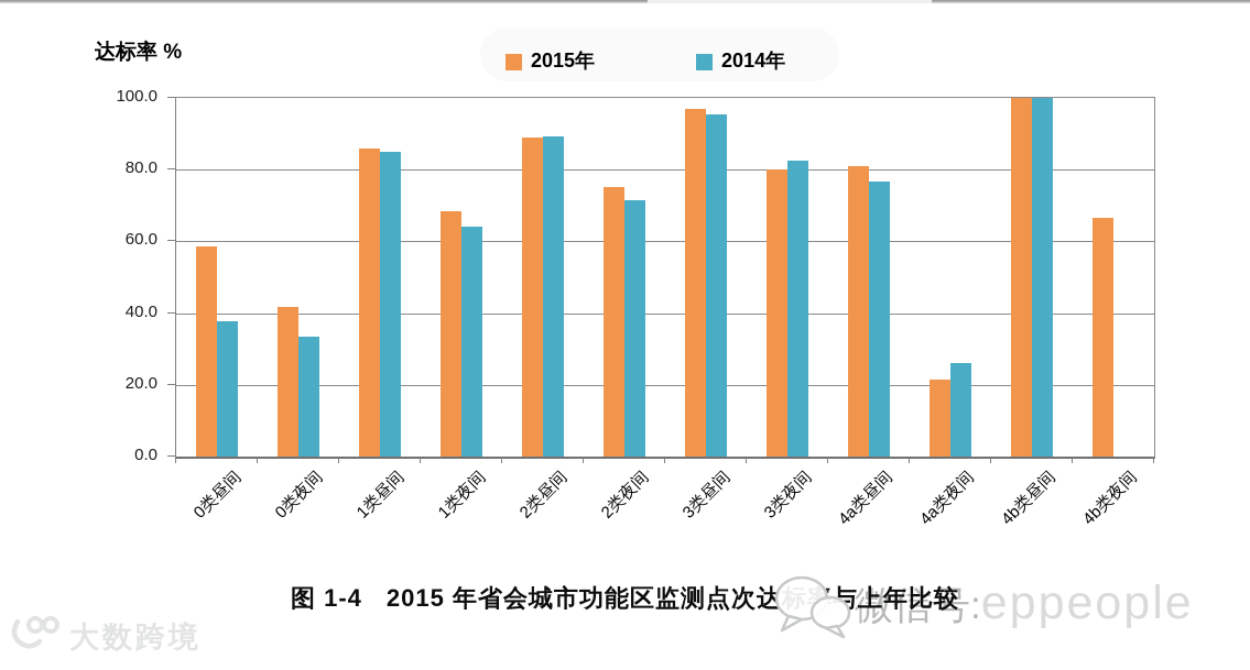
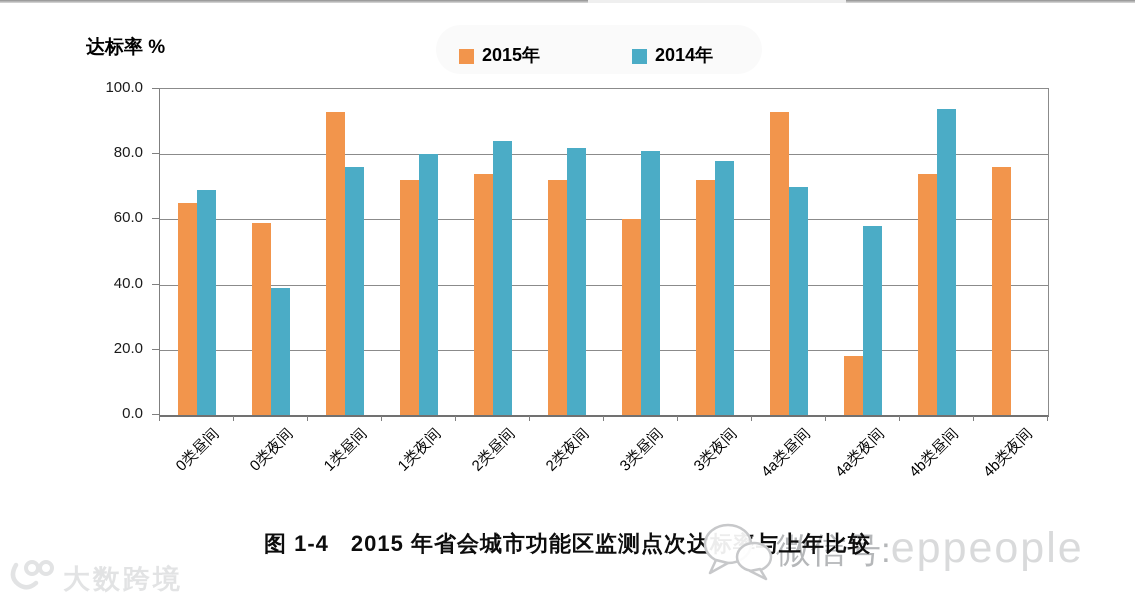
2015年/0类昼间: 58 -> 65
2014年/0类昼间: 38 -> 69
2015年/0类夜间: 42 -> 59
2014年/0类夜间: 34 -> 39
2015年/1类昼间: 86 -> 93
2014年/1类昼间: 85 -> 76
2015年/1类夜间: 68 -> 72
2014年/1类夜间: 64 -> 80
2015年/2类昼间: 89 -> 74
2014年/2类昼间: 89 -> 84
2015年/2类夜间: 75 -> 72
2014年/2类夜间: 72 -> 82
2015年/3类昼间: 97 -> 60
2014年/3类昼间: 96 -> 81
2015年/3类夜间: 80 -> 72
2014年/3类夜间: 83 -> 78
2015年/4a类昼间: 81 -> 93
2014年/4a类昼间: 77 -> 70
2015年/4a类夜间: 22 -> 18
2014年/4a类夜间: 26 -> 58
2015年/4b类昼间: 100 -> 74
2014年/4b类昼间: 100 -> 94
2015年/4b类夜间: 67 -> 76
